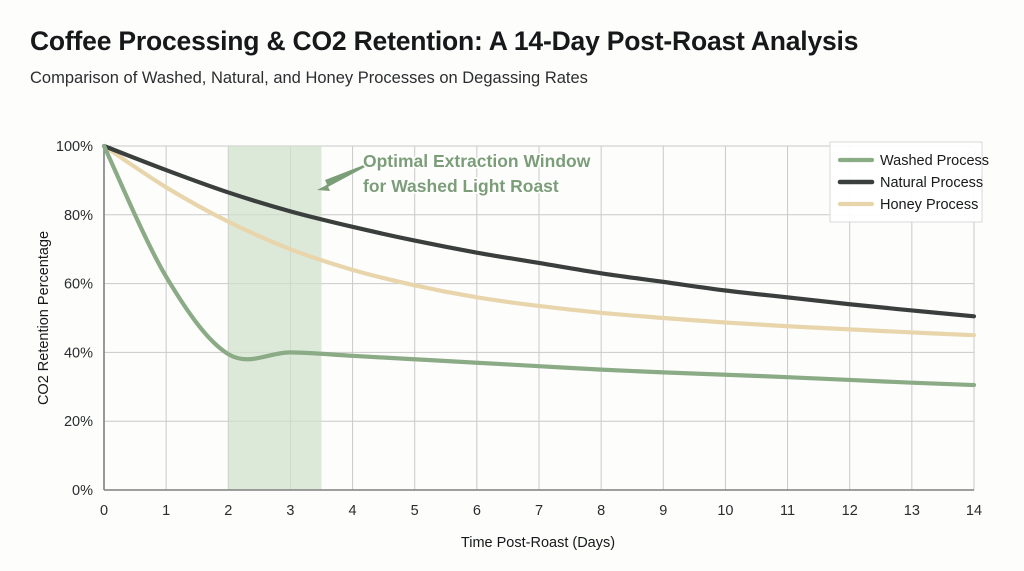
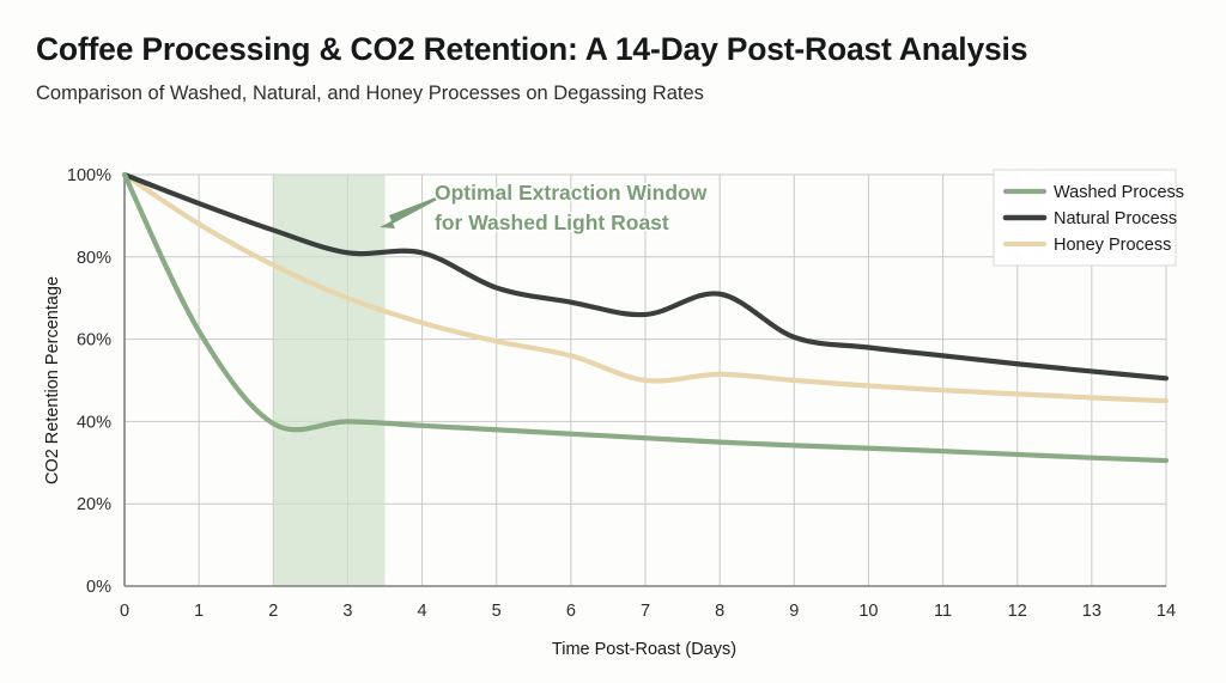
Natural Process/4: 76% -> 81%
Honey Process/7: 54% -> 50%
Natural Process/8: 63% -> 71%
